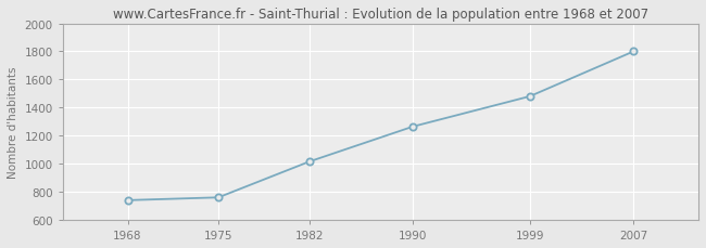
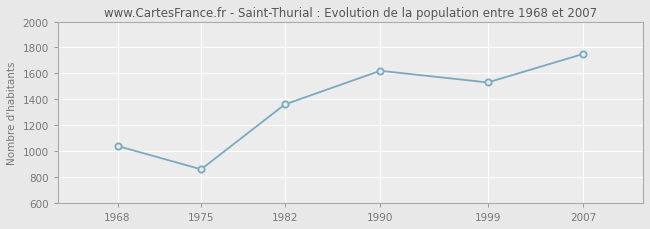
1968: 740 -> 1040
1975: 760 -> 860
1982: 1020 -> 1360
1990: 1260 -> 1620
1999: 1480 -> 1530
2007: 1800 -> 1750
